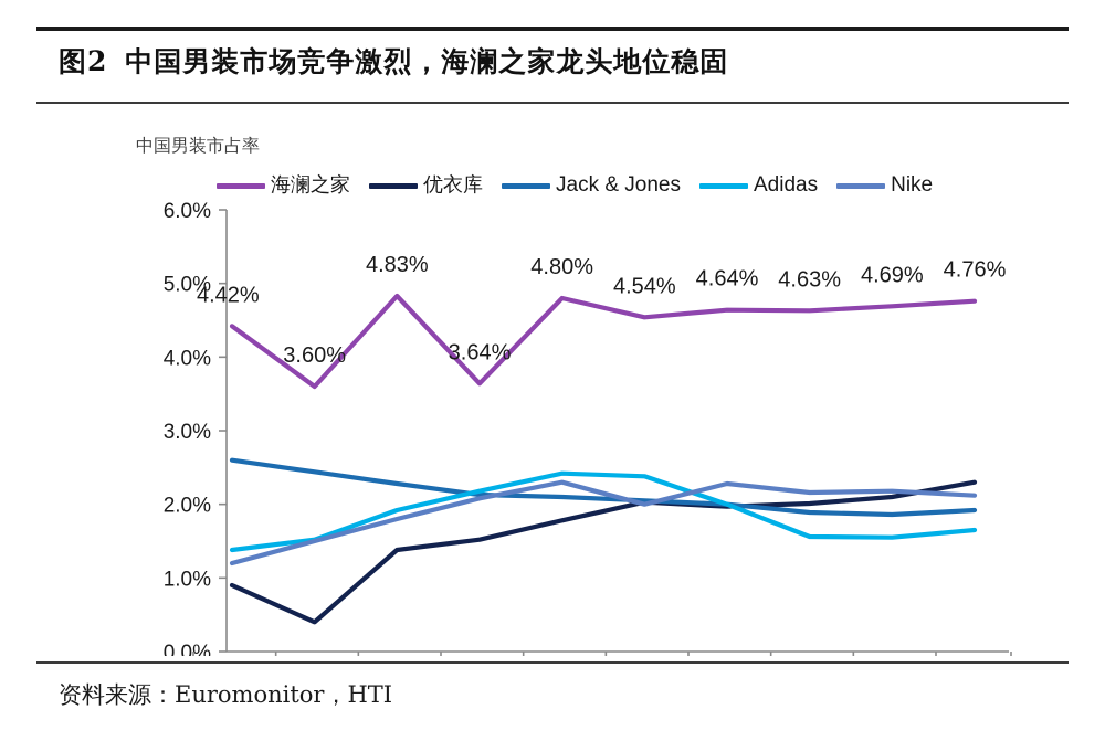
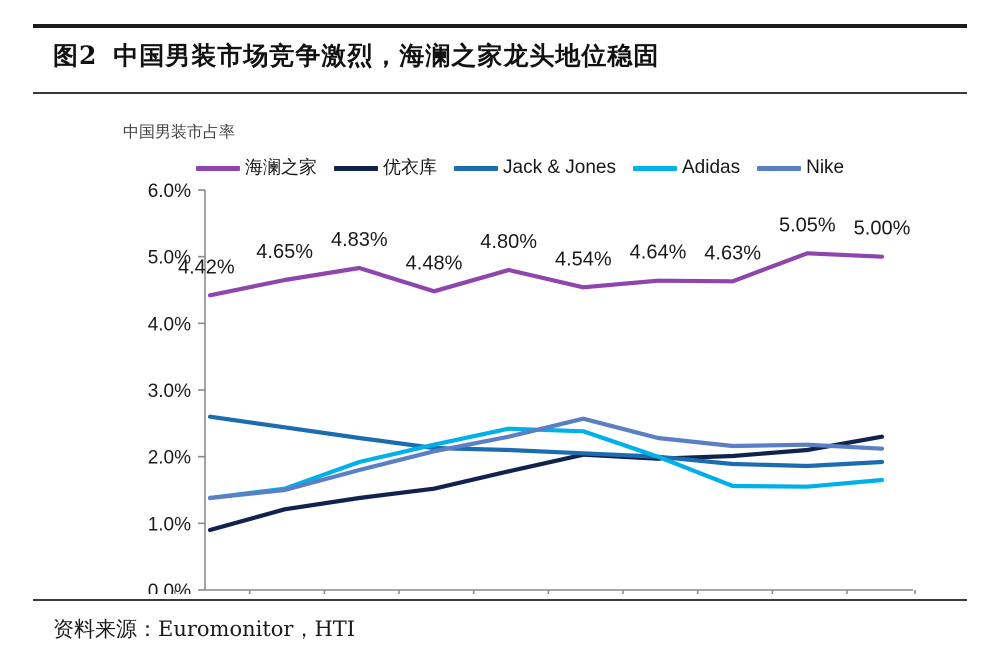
Nike/2015: 1.2% -> 1.4%
海澜之家/2016: 3.60% -> 4.65%
优衣库/2016: 0.4% -> 1.2%
海澜之家/2018: 3.64% -> 4.48%
Nike/2020: 2.0% -> 2.6%
海澜之家/2023: 4.69% -> 5.05%
海澜之家/2024: 4.76% -> 5.00%
